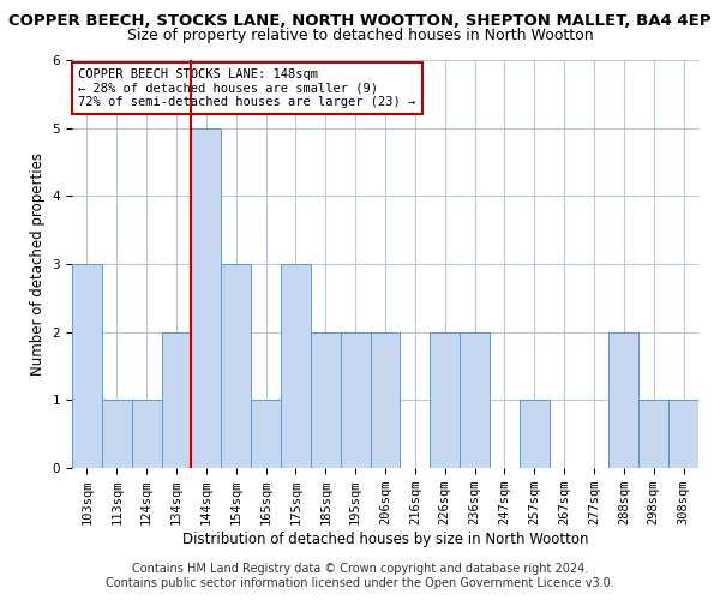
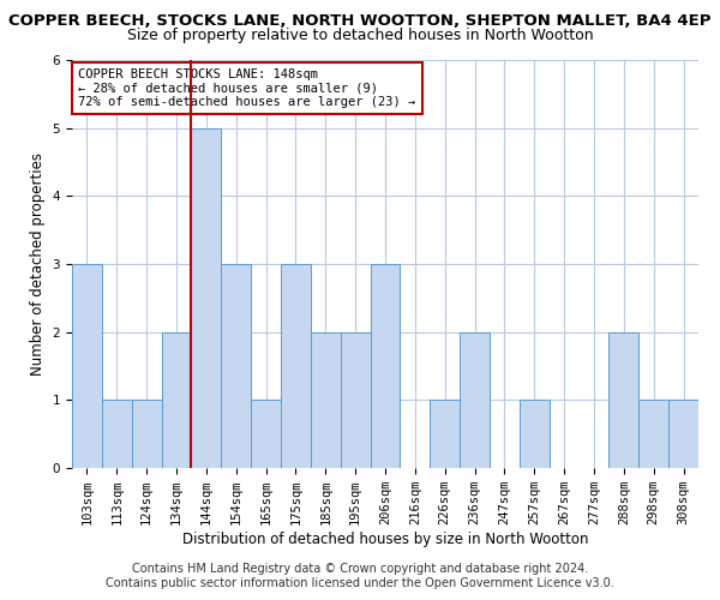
206sqm: 2 -> 3
226sqm: 2 -> 1
